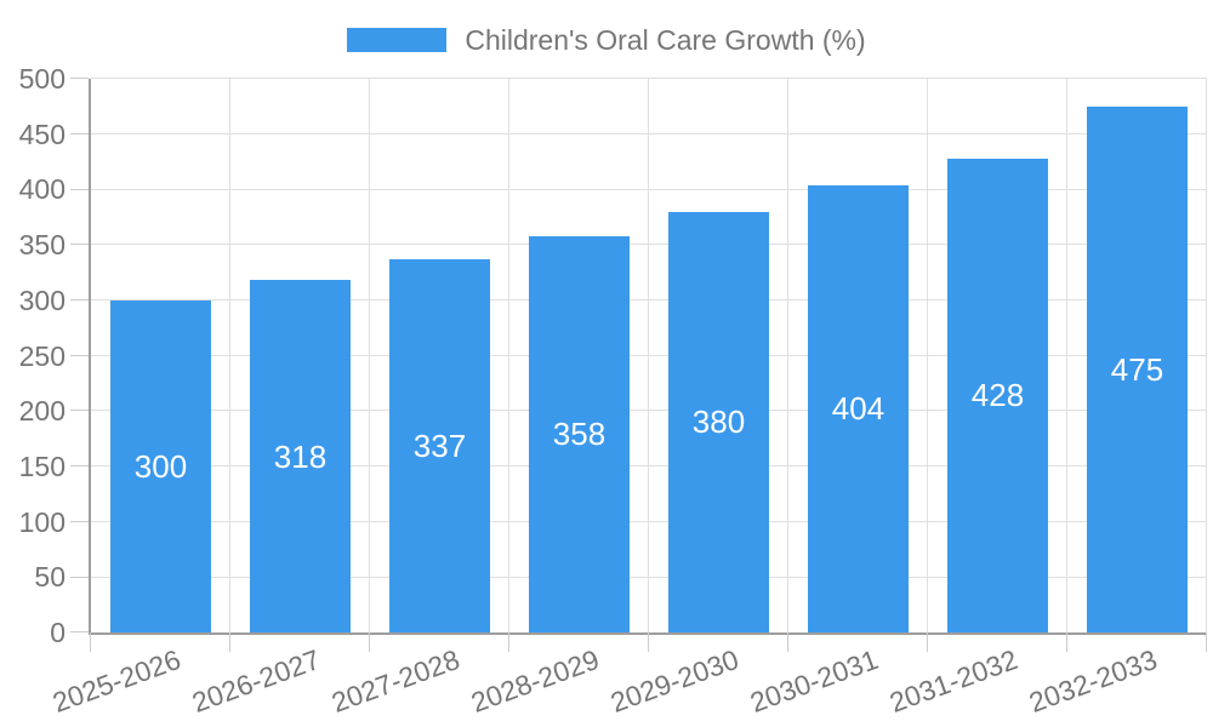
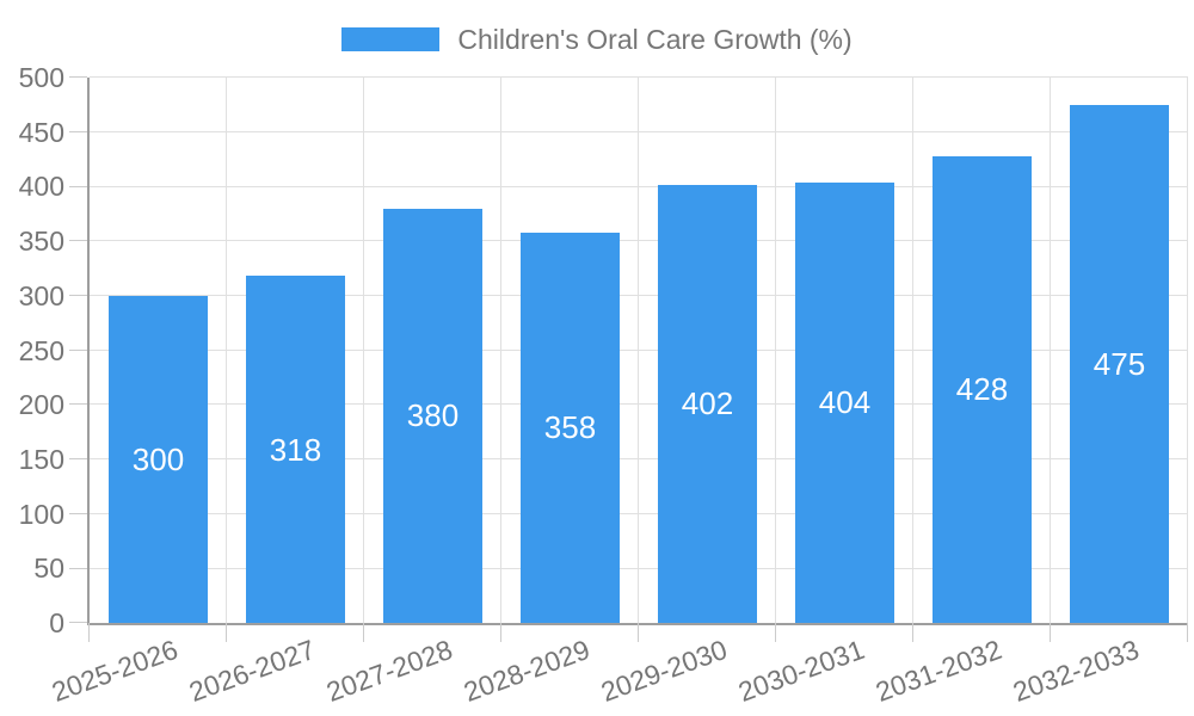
2027-2028: 337 -> 380
2029-2030: 380 -> 402
